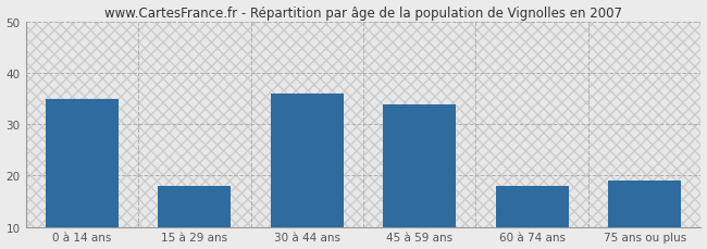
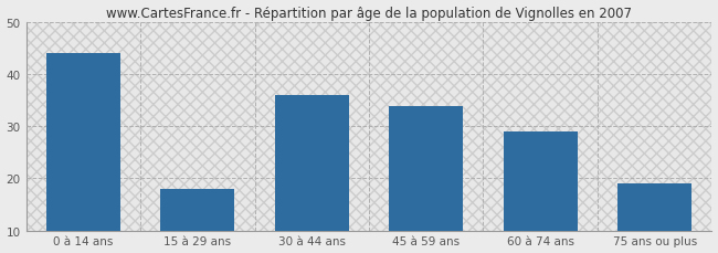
0 à 14 ans: 35 -> 44
60 à 74 ans: 18 -> 29
